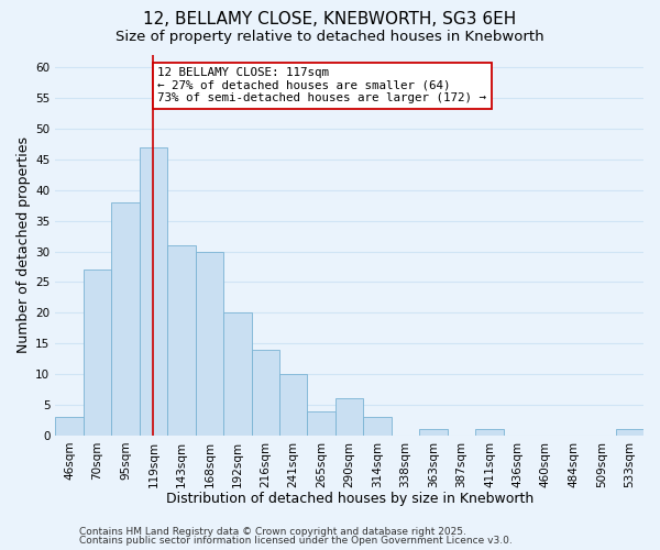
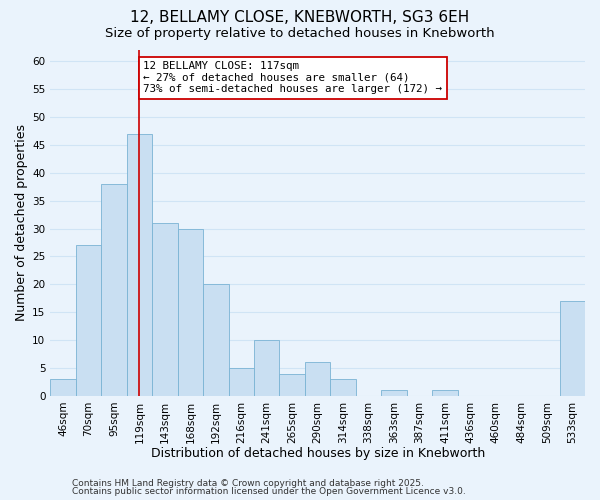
216sqm: 14 -> 5
533sqm: 1 -> 17
